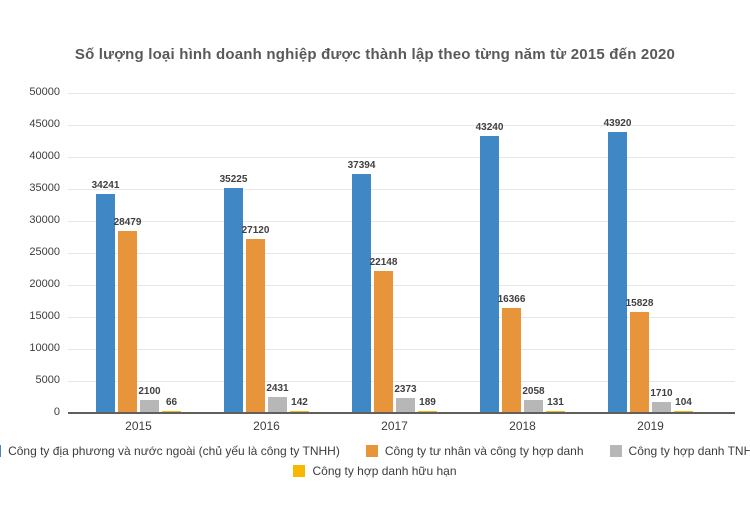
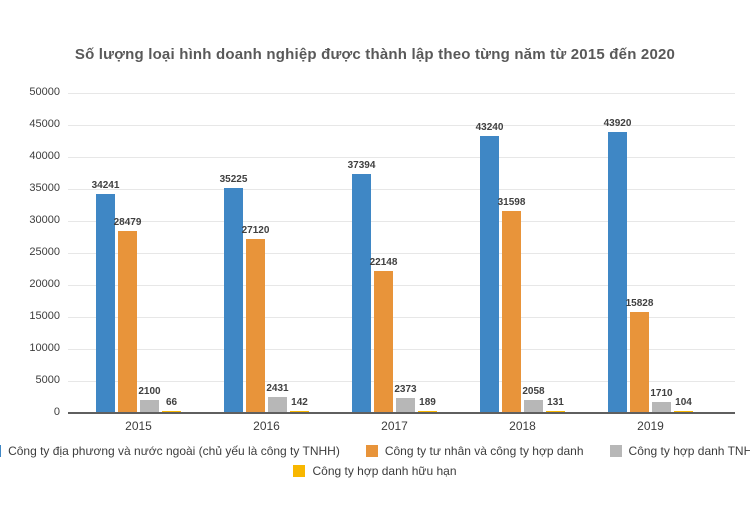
Công ty tư nhân và công ty hợp danh/2018: 16366 -> 31598
